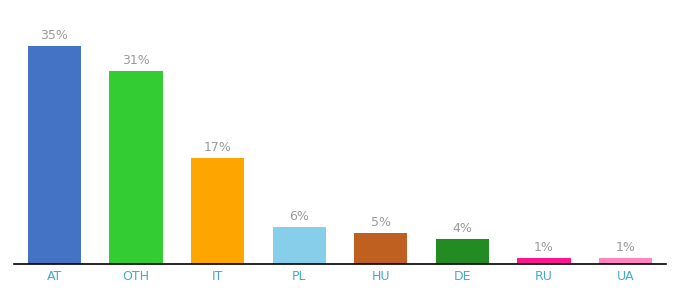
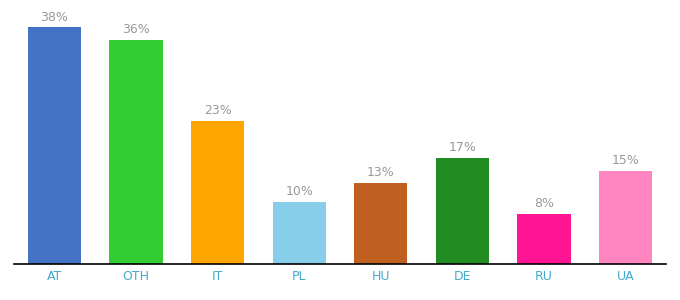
AT: 35% -> 38%
OTH: 31% -> 36%
IT: 17% -> 23%
PL: 6% -> 10%
HU: 5% -> 13%
DE: 4% -> 17%
RU: 1% -> 8%
UA: 1% -> 15%
